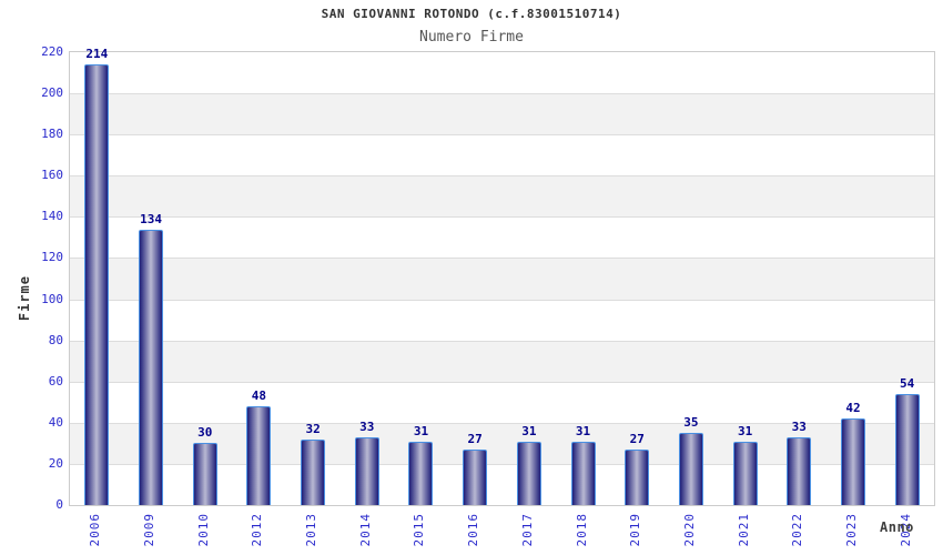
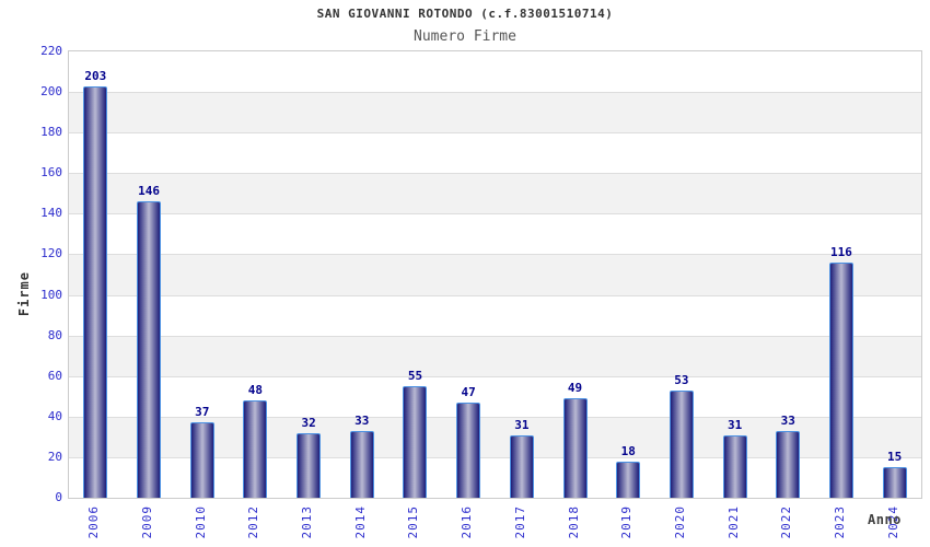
2006: 214 -> 203
2009: 134 -> 146
2010: 30 -> 37
2015: 31 -> 55
2016: 27 -> 47
2018: 31 -> 49
2019: 27 -> 18
2020: 35 -> 53
2023: 42 -> 116
2024: 54 -> 15
